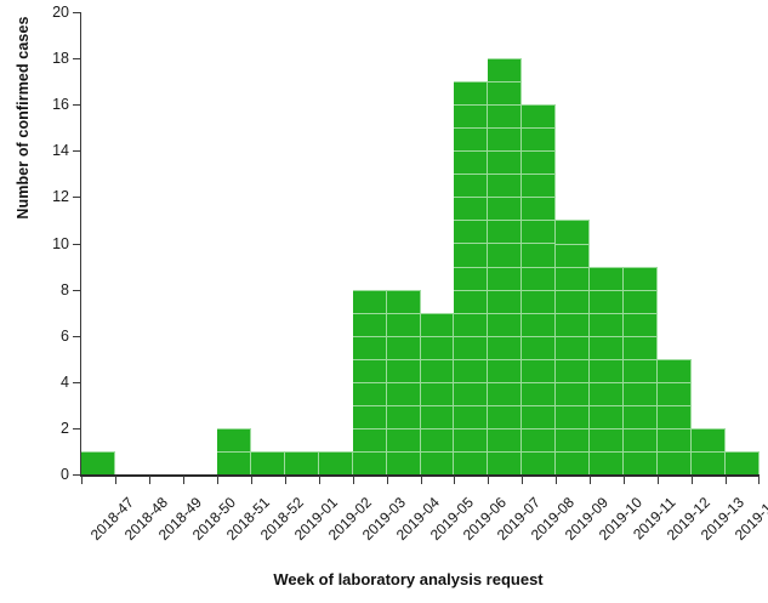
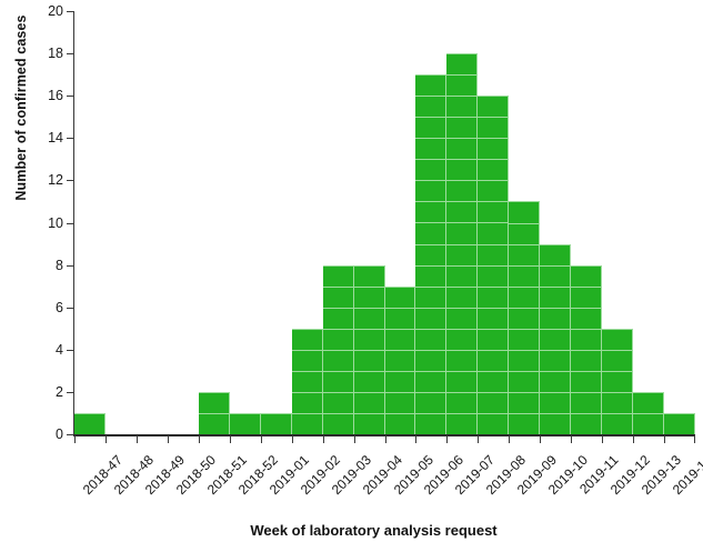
2019-02: 1 -> 5
2019-11: 9 -> 8
